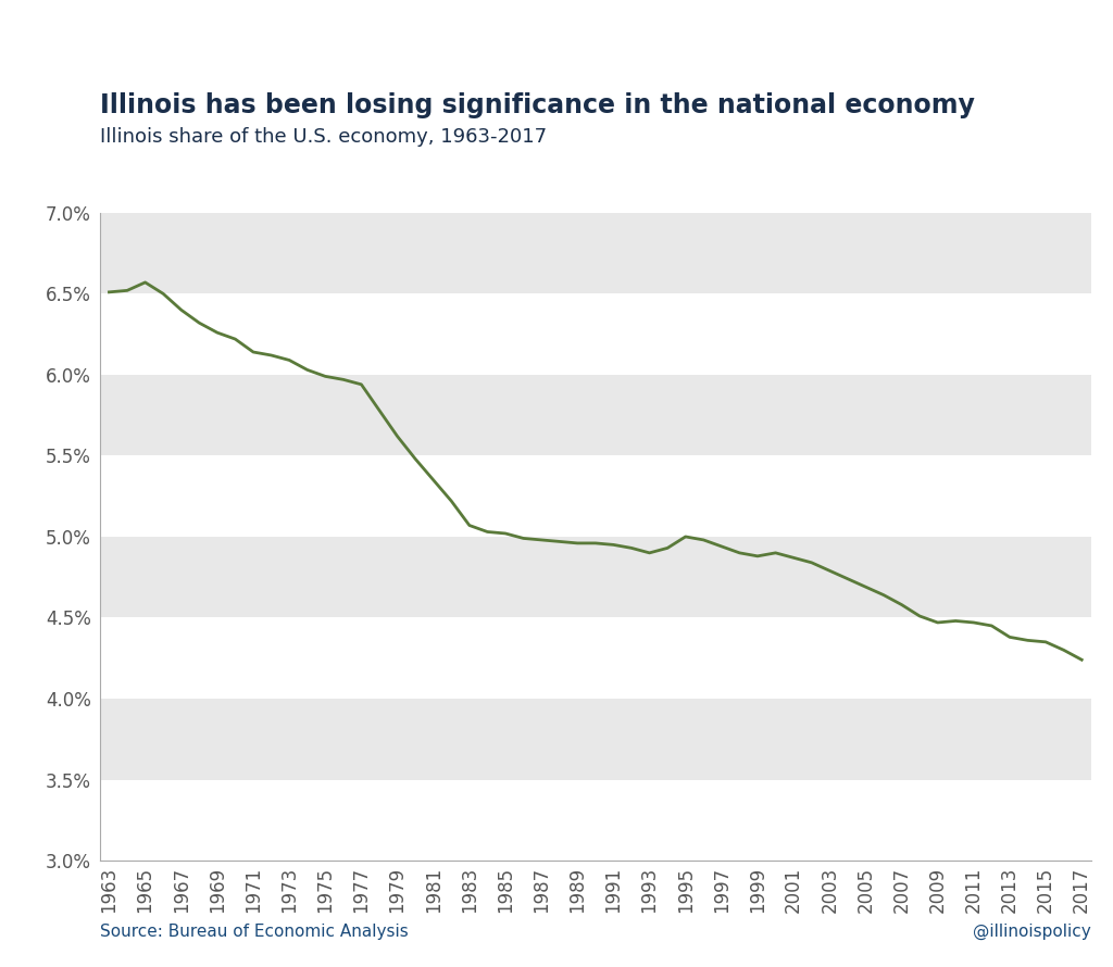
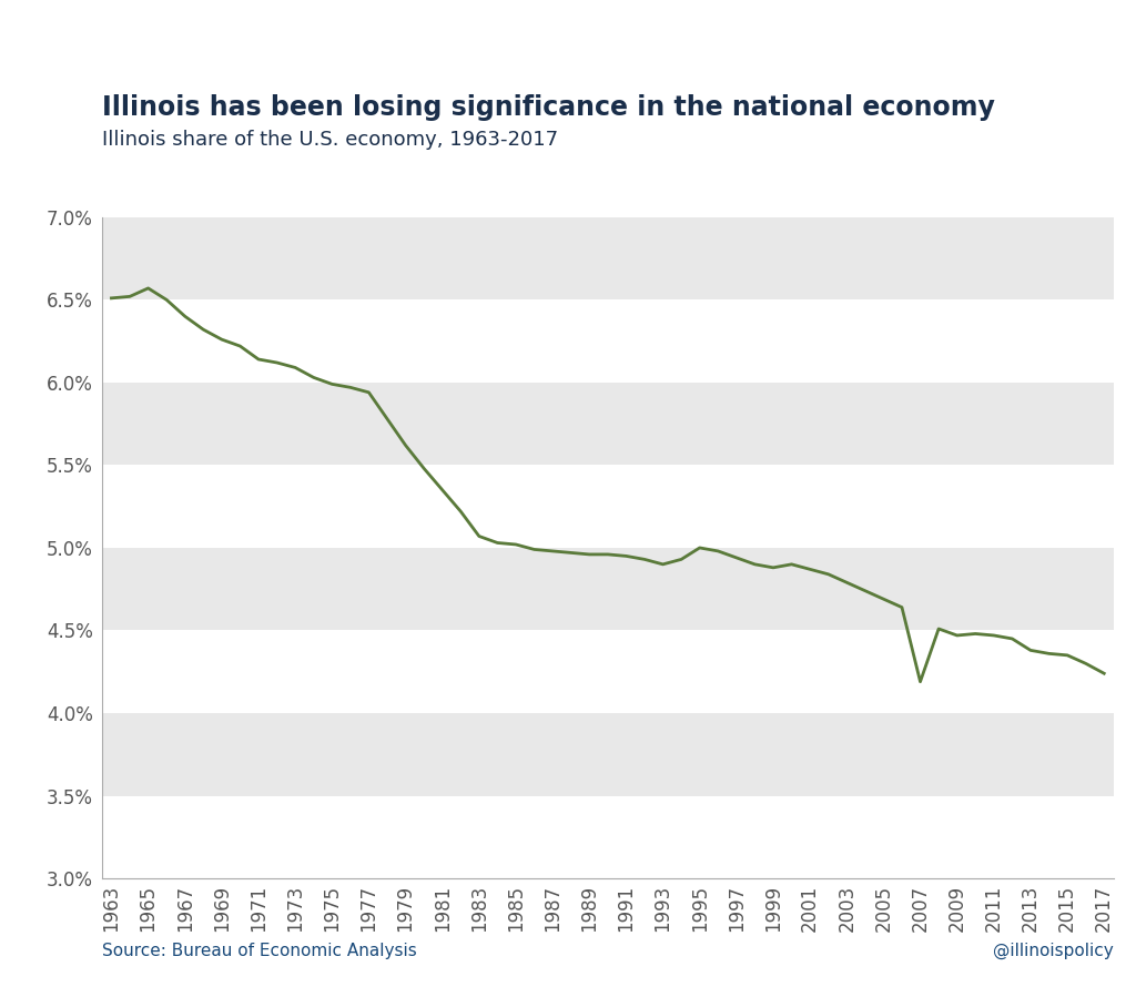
2007: 4.58% -> 4.19%
